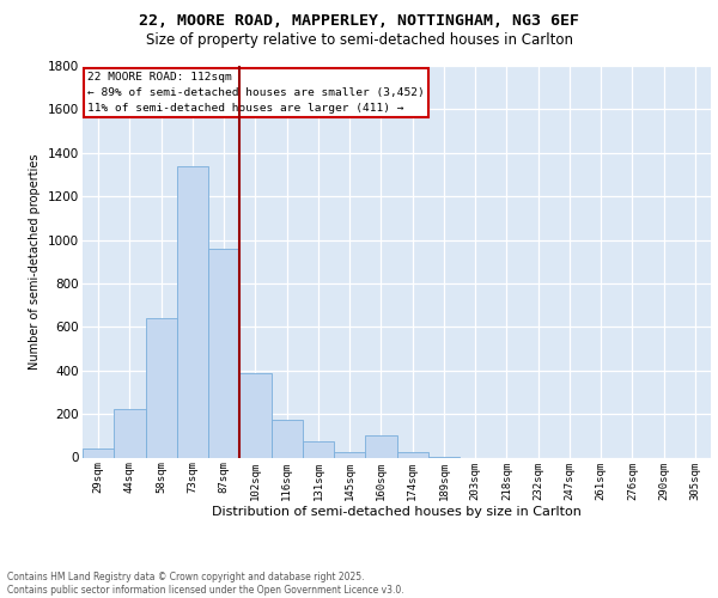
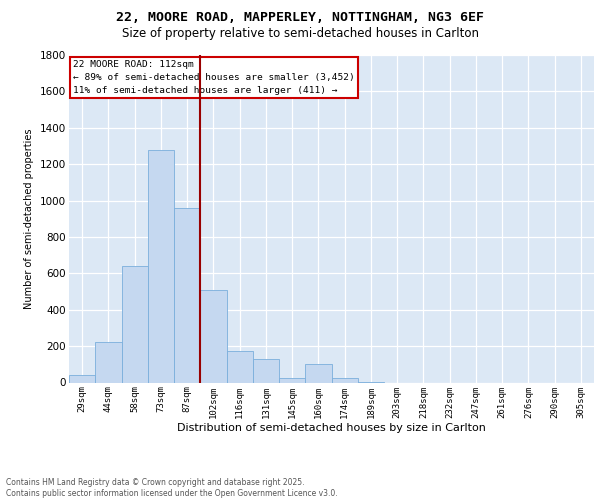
73sqm: 1340 -> 1280
102sqm: 390 -> 510
131sqm: 80 -> 130
